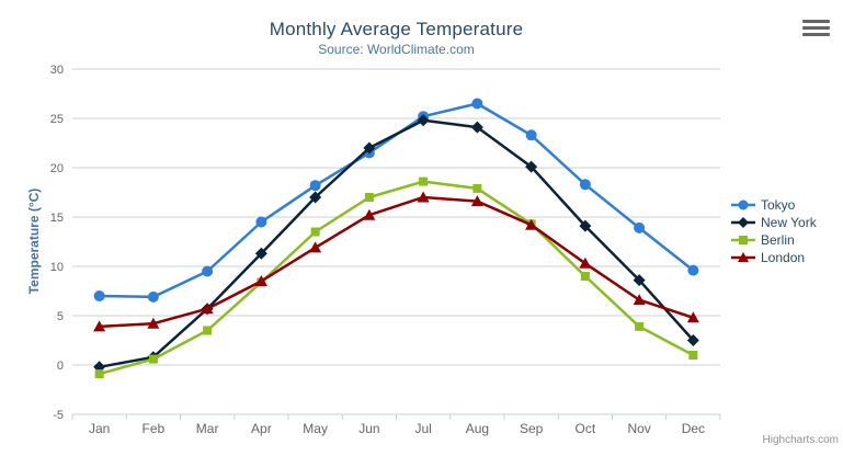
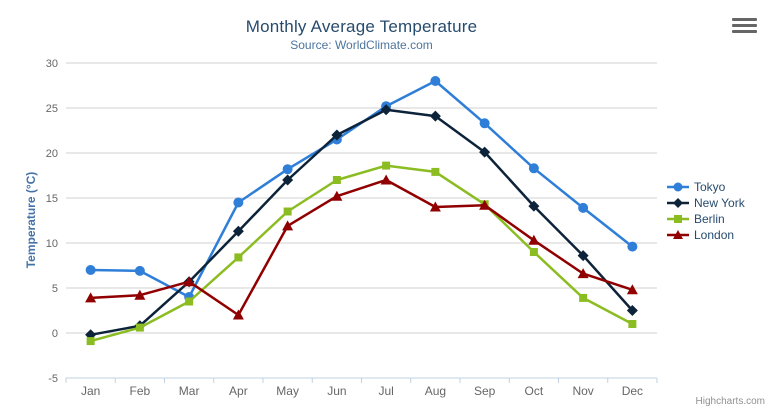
Tokyo/Mar: 10 -> 4
London/Apr: 8 -> 2
Tokyo/Aug: 26 -> 28
London/Aug: 17 -> 14
